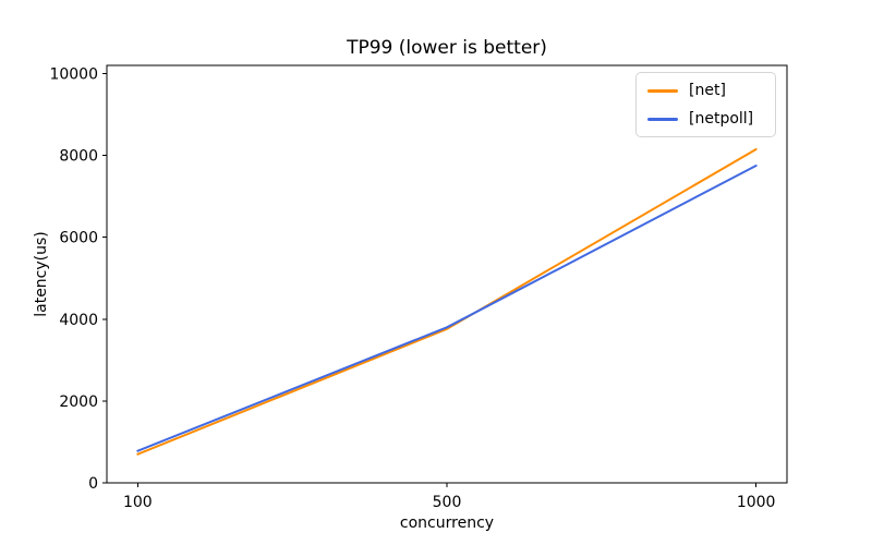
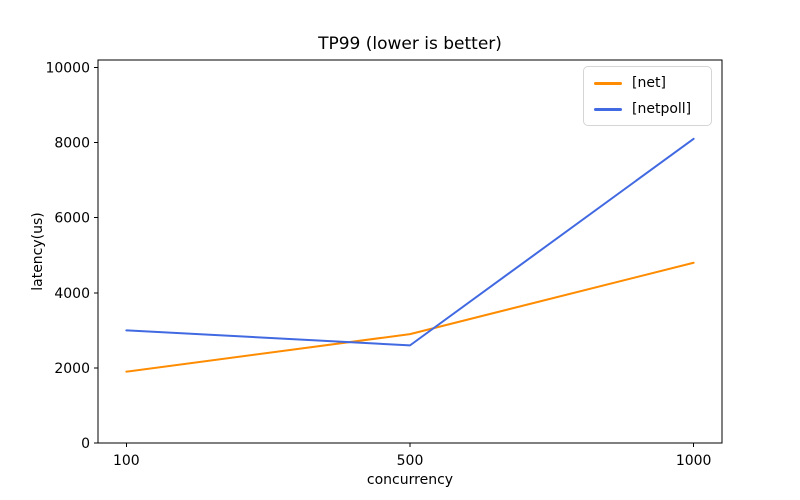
[net]/100: 700 -> 1900
[netpoll]/100: 800 -> 3000
[net]/500: 3800 -> 2900
[netpoll]/500: 3800 -> 2600
[net]/1000: 8200 -> 4800
[netpoll]/1000: 7800 -> 8100
